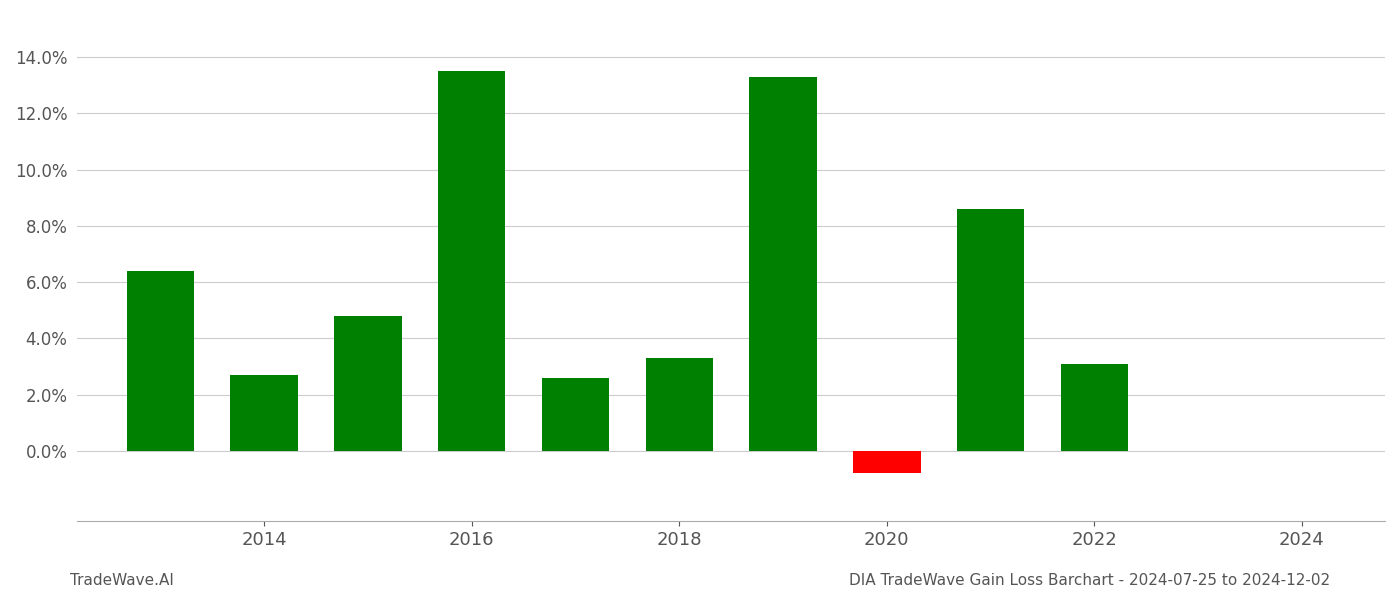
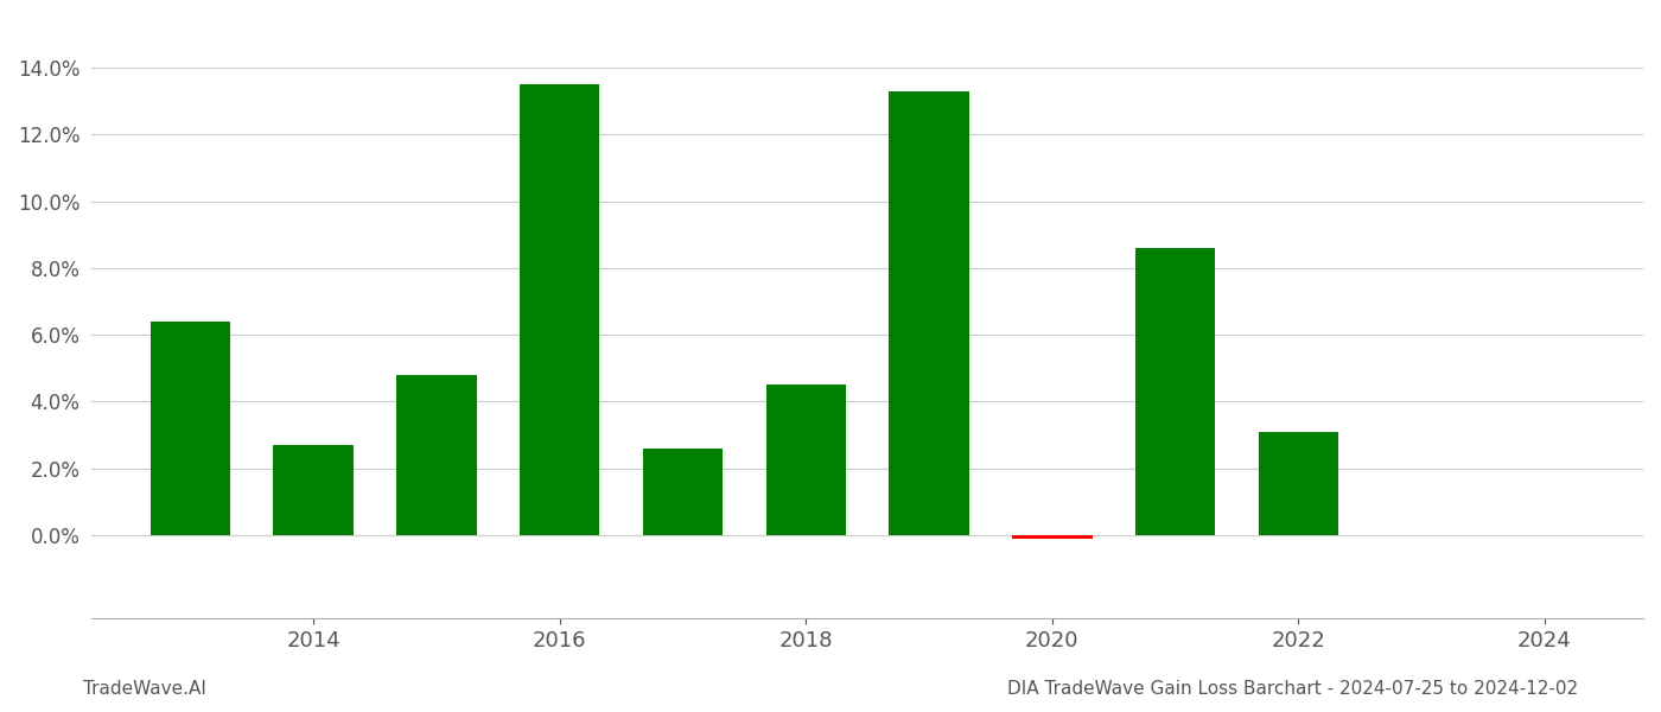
2018: 3.3% -> 4.5%
2020: -0.8% -> -0.1%
